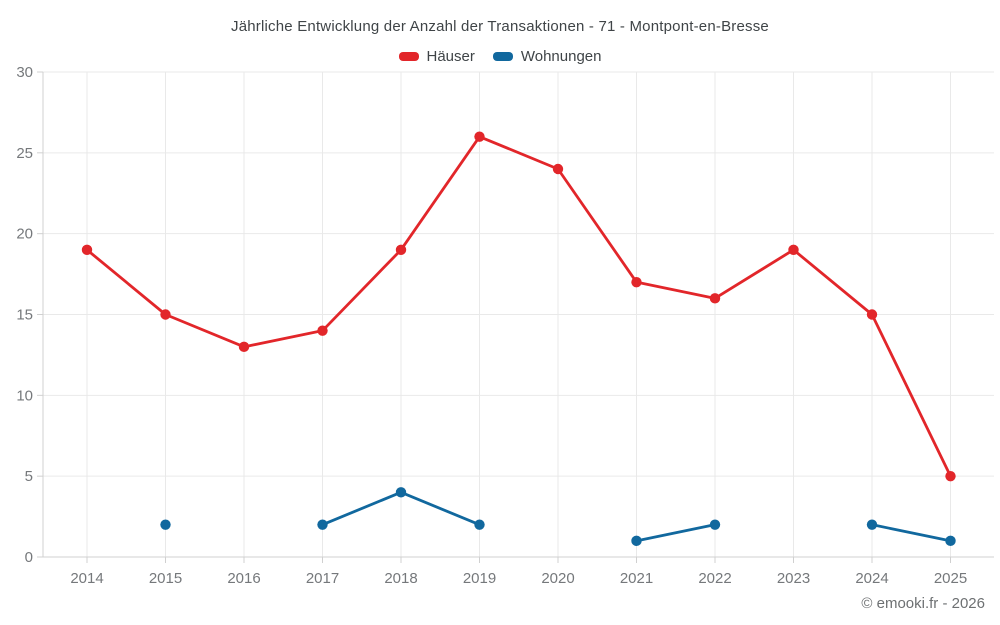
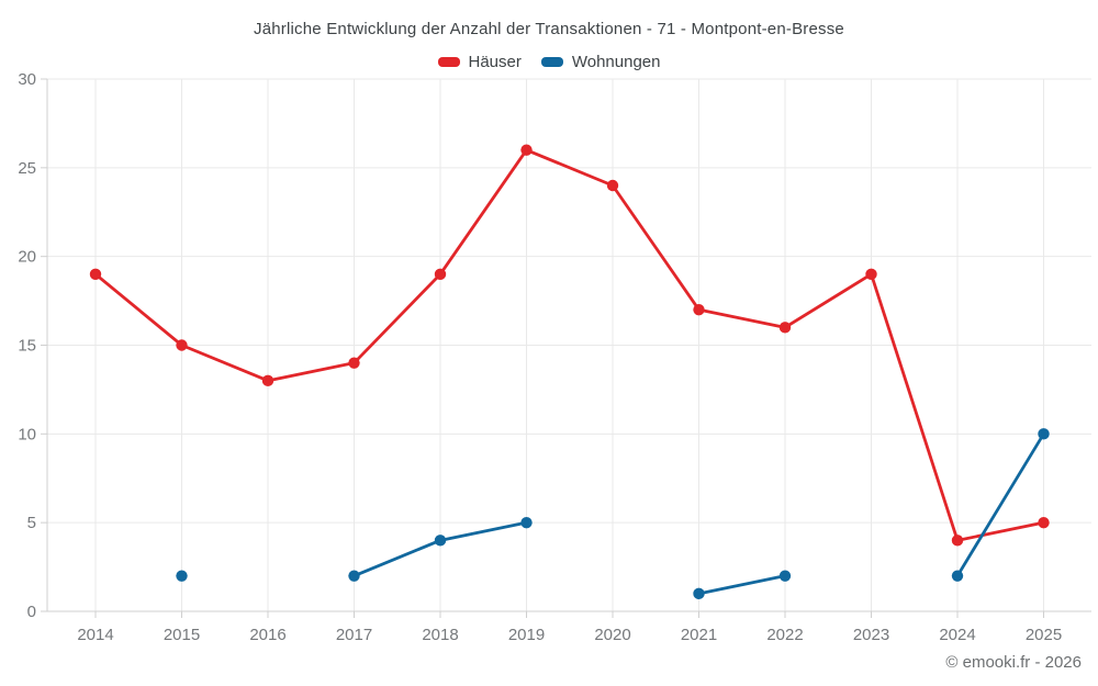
Wohnungen/2019: 2 -> 5
Häuser/2024: 15 -> 4
Wohnungen/2025: 1 -> 10
